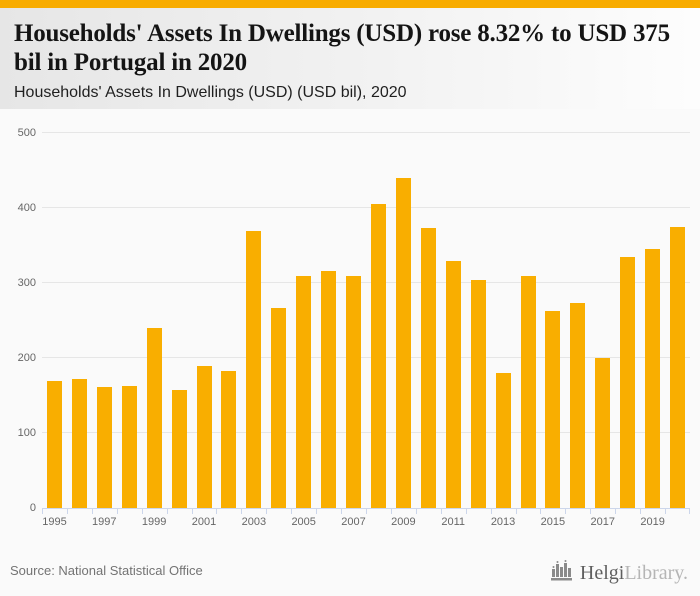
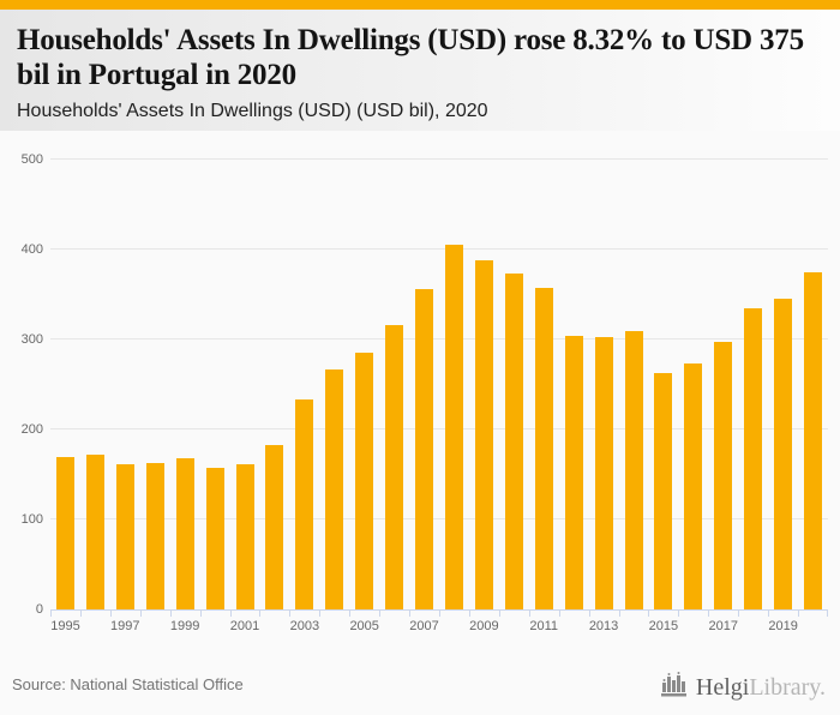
1999: 240 -> 170
2001: 190 -> 160
2003: 370 -> 230
2005: 310 -> 290
2007: 310 -> 360
2009: 440 -> 390
2011: 330 -> 360
2013: 180 -> 300
2017: 200 -> 300
